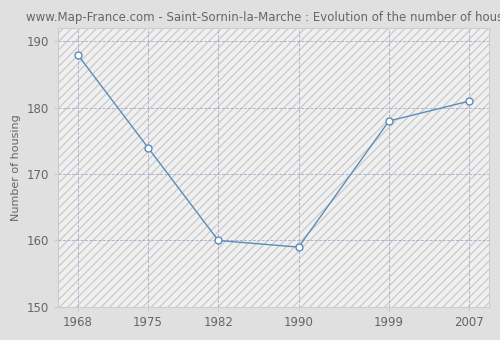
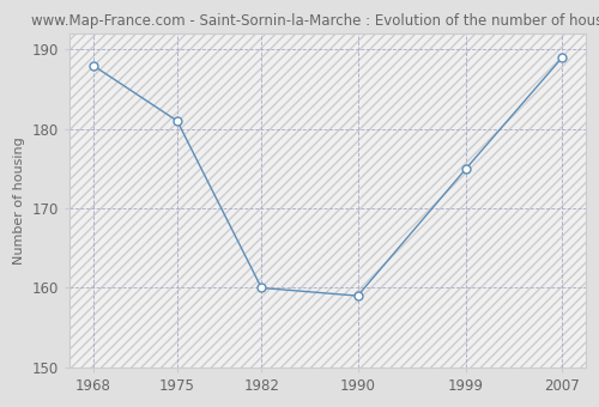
1975: 174 -> 181
1999: 178 -> 175
2007: 181 -> 189
